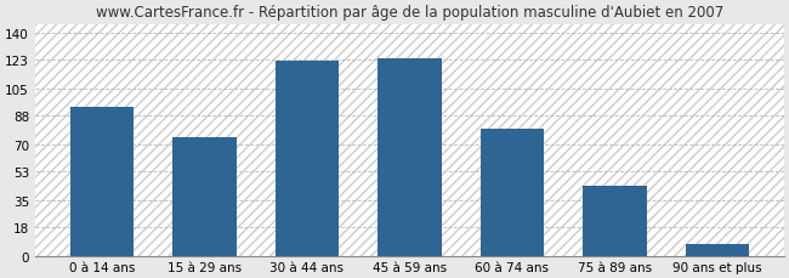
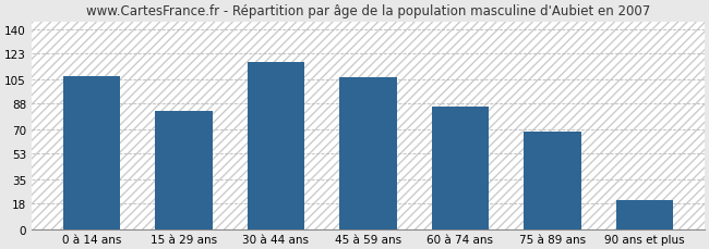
0 à 14 ans: 93 -> 107
15 à 29 ans: 74 -> 83
30 à 44 ans: 122 -> 117
45 à 59 ans: 124 -> 106
60 à 74 ans: 80 -> 86
75 à 89 ans: 44 -> 68
90 ans et plus: 7 -> 20
